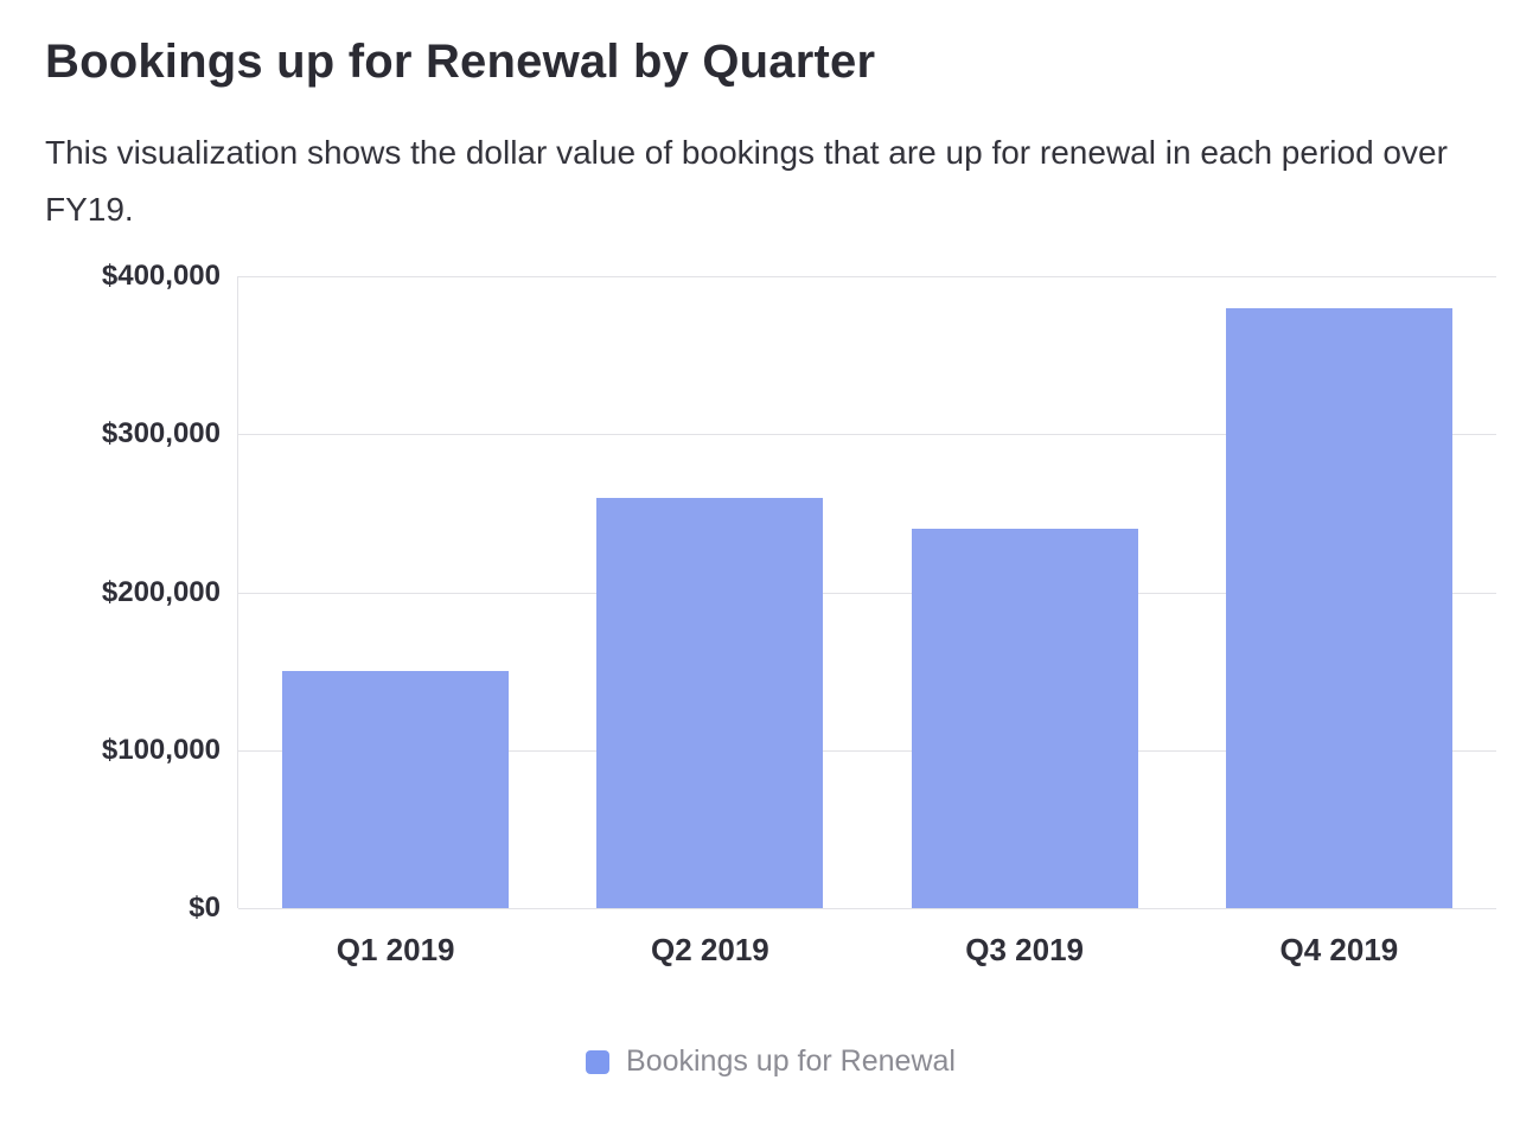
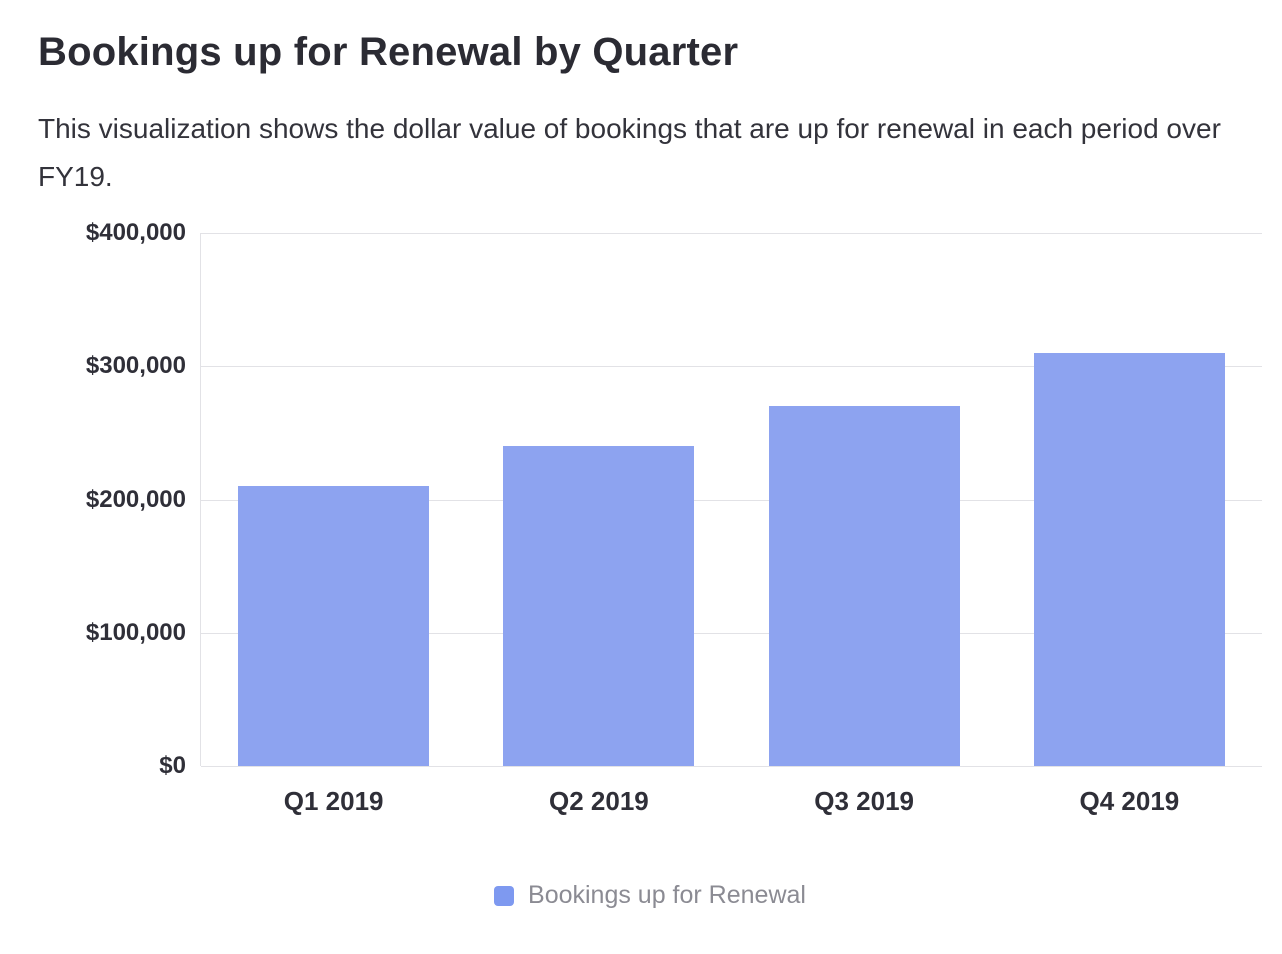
Q1 2019: $150000 -> $210000
Q2 2019: $260000 -> $240000
Q3 2019: $240000 -> $270000
Q4 2019: $380000 -> $310000
